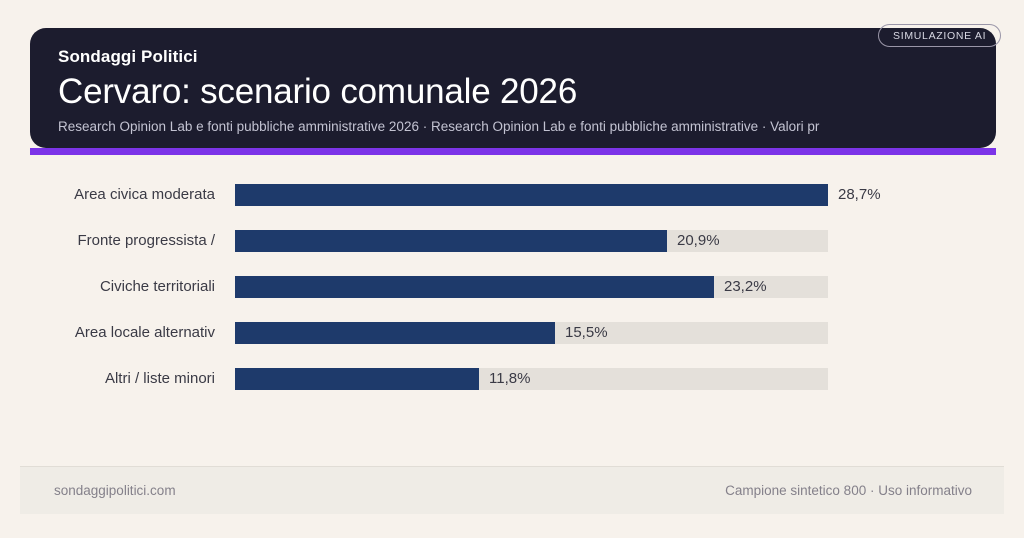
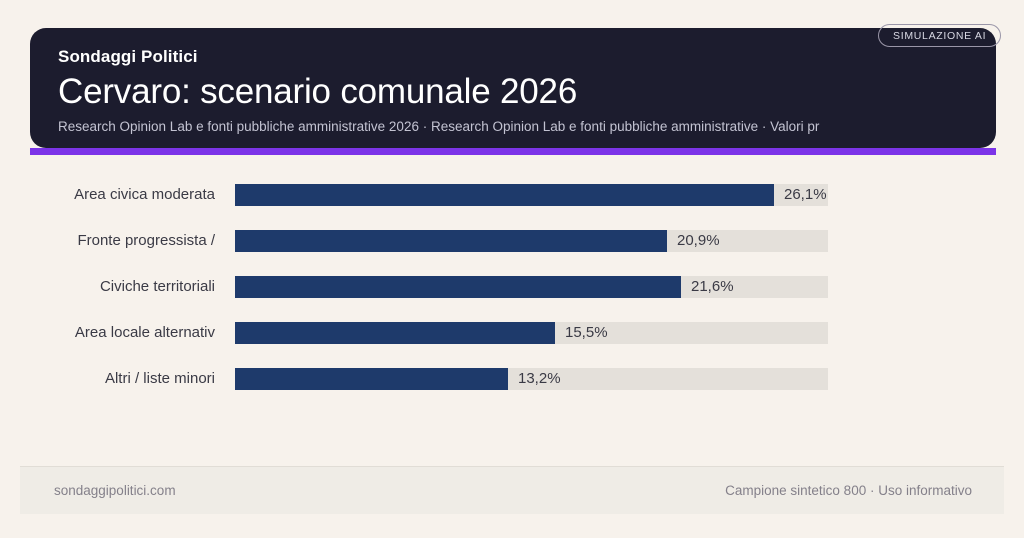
Area civica moderata: 28,7% -> 26,1%
Civiche territoriali: 23,2% -> 21,6%
Altri / liste minori: 11,8% -> 13,2%
